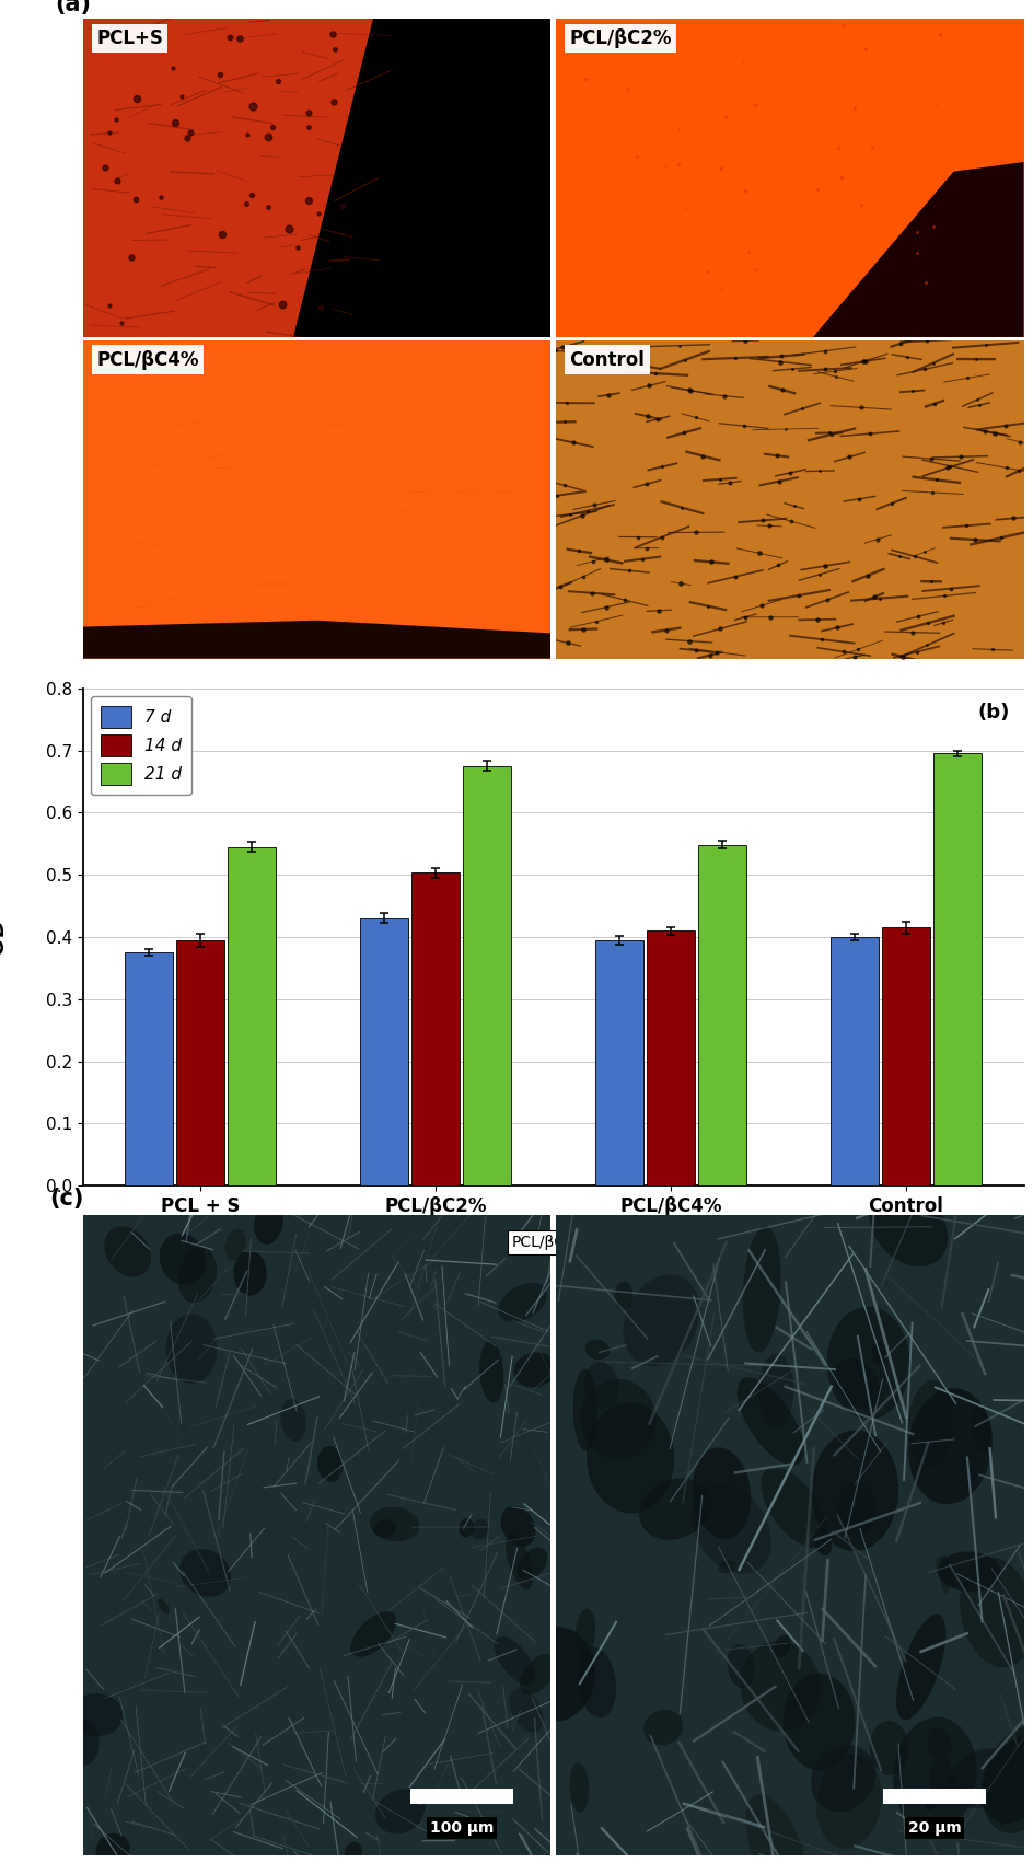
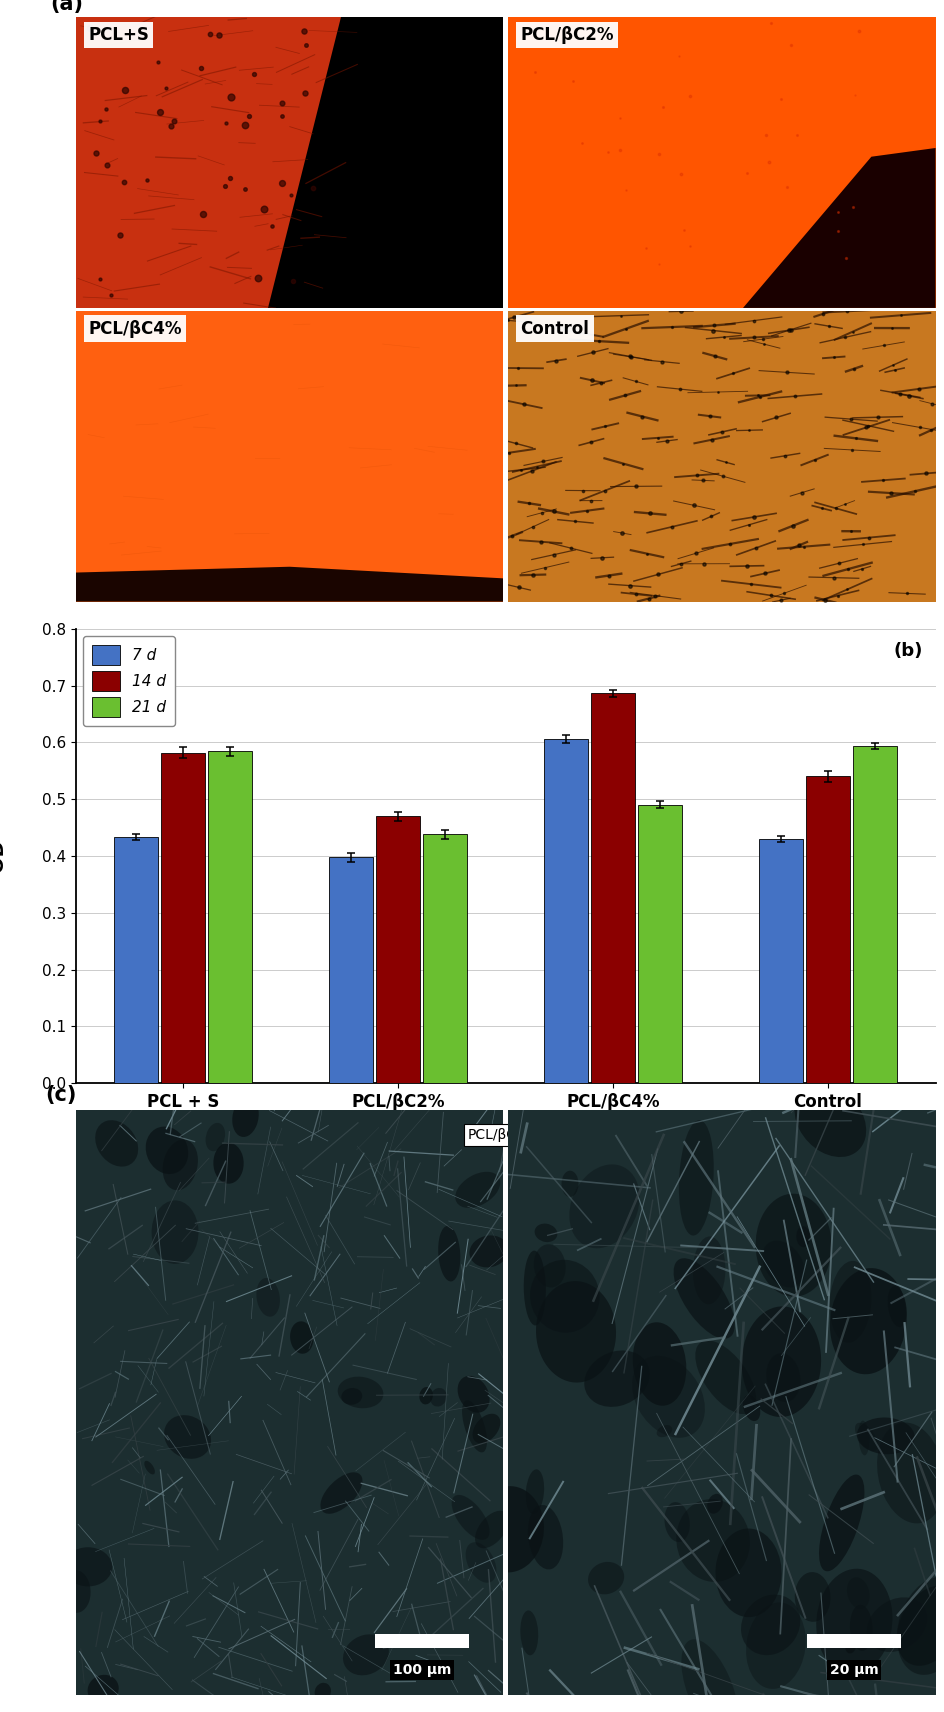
7 d/PCL + S: 0.375 -> 0.434
14 d/PCL + S: 0.395 -> 0.582
21 d/PCL + S: 0.545 -> 0.584
7 d/PCL/βC2%: 0.430 -> 0.398
14 d/PCL/βC2%: 0.503 -> 0.470
21 d/PCL/βC2%: 0.675 -> 0.438
7 d/PCL/βC4%: 0.395 -> 0.606
14 d/PCL/βC4%: 0.410 -> 0.686
21 d/PCL/βC4%: 0.548 -> 0.490
7 d/Control: 0.400 -> 0.430
14 d/Control: 0.415 -> 0.540
21 d/Control: 0.695 -> 0.594
